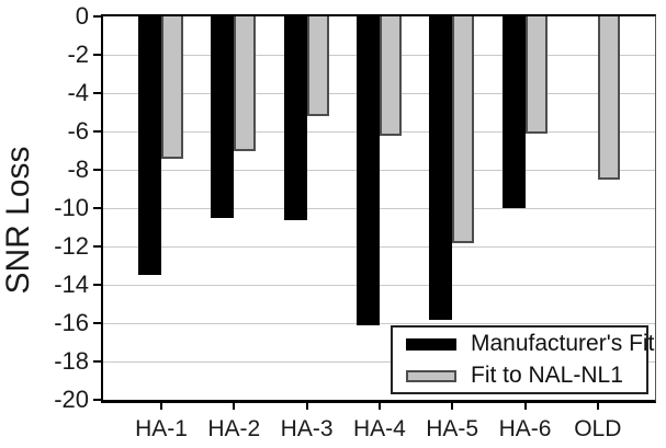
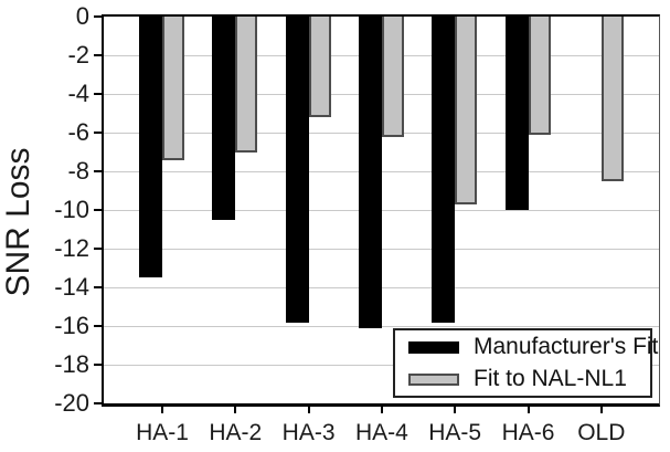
Manufacturer's Fit/HA-3: -10.6 -> -15.8
Fit to NAL-NL1/HA-5: -11.8 -> -9.7
